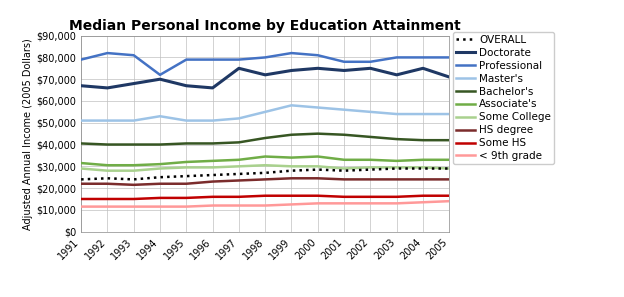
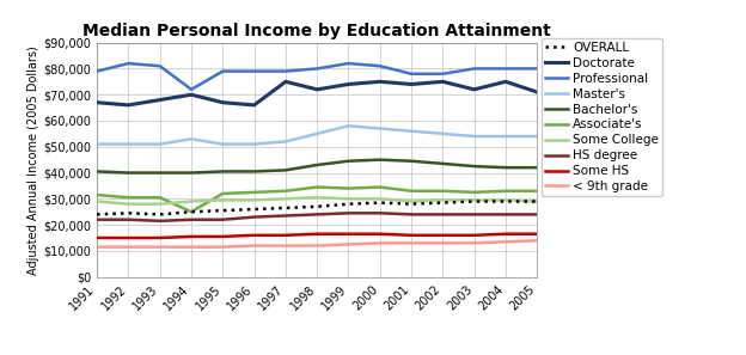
Associate's/1994: $31,000 -> $25,000
